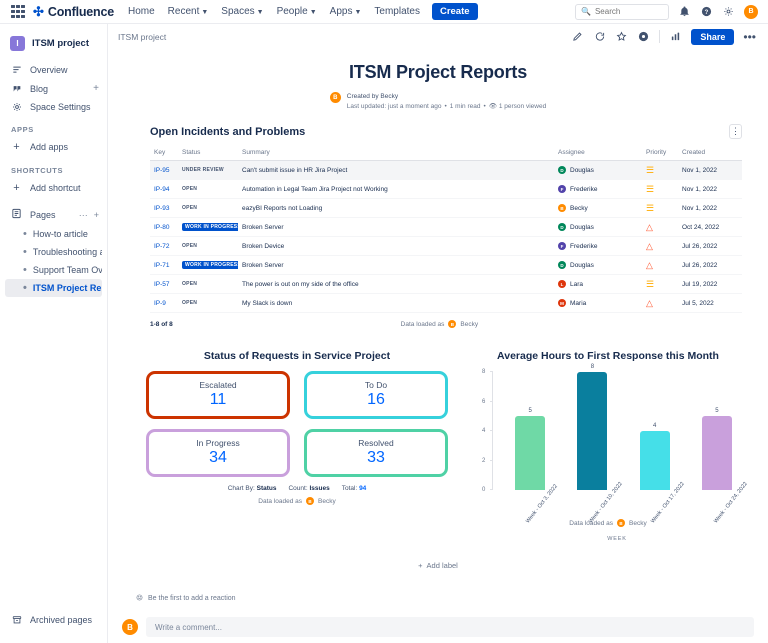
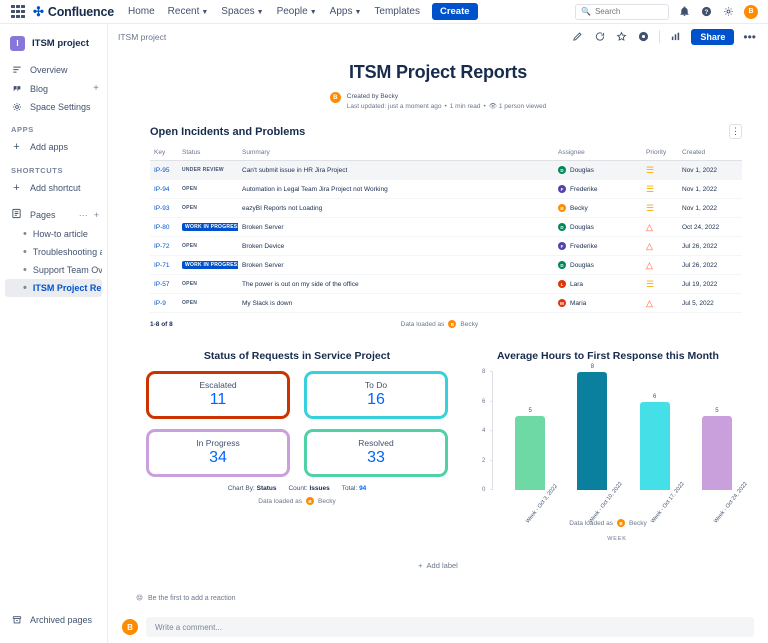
Average Hours to First Response this Month/Week - Oct 17, 2022: 4 -> 6
